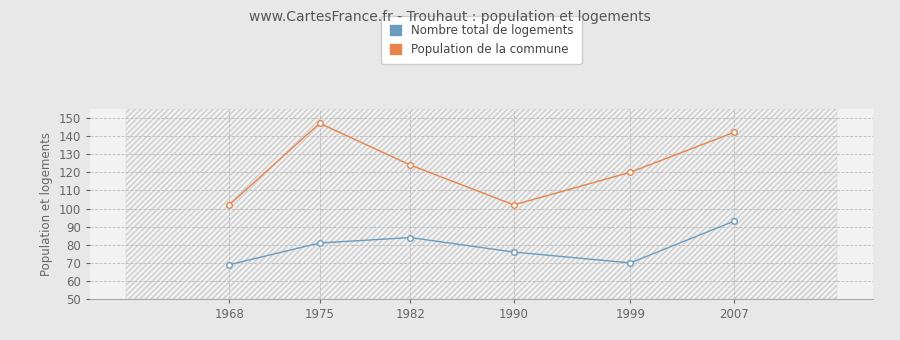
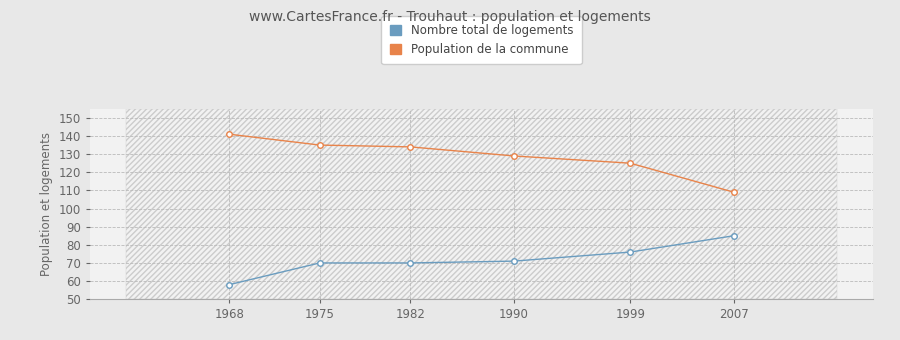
Nombre total de logements/1968: 69 -> 58
Population de la commune/1968: 102 -> 141
Nombre total de logements/1975: 81 -> 70
Population de la commune/1975: 147 -> 135
Nombre total de logements/1982: 84 -> 70
Population de la commune/1982: 124 -> 134
Nombre total de logements/1990: 76 -> 71
Population de la commune/1990: 102 -> 129
Nombre total de logements/1999: 70 -> 76
Population de la commune/1999: 120 -> 125
Nombre total de logements/2007: 93 -> 85
Population de la commune/2007: 142 -> 109
